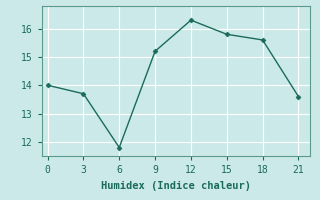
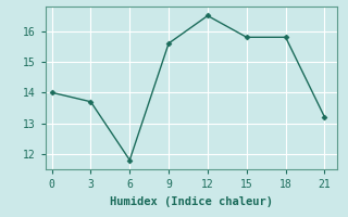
9: 15.2 -> 15.6
12: 16.3 -> 16.5
18: 15.6 -> 15.8
21: 13.6 -> 13.2
